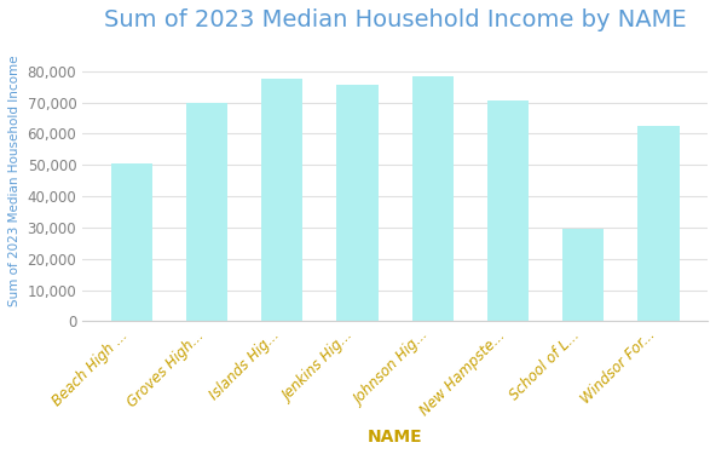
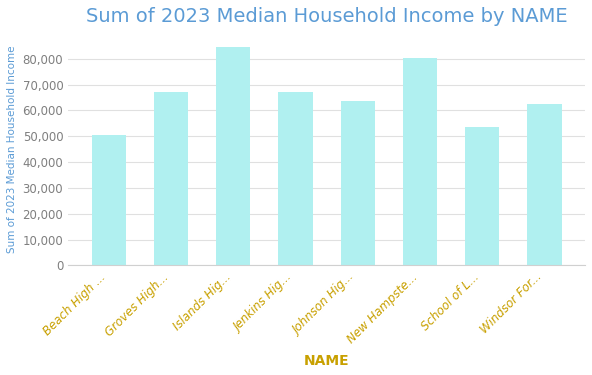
Groves High...: 70,000 -> 67,000
Islands Hig...: 77,500 -> 84,500
Jenkins Hig...: 75,500 -> 67,000
Johnson Hig...: 78,500 -> 63,500
New Hampste...: 70,500 -> 80,500
School of L...: 29,500 -> 53,500
